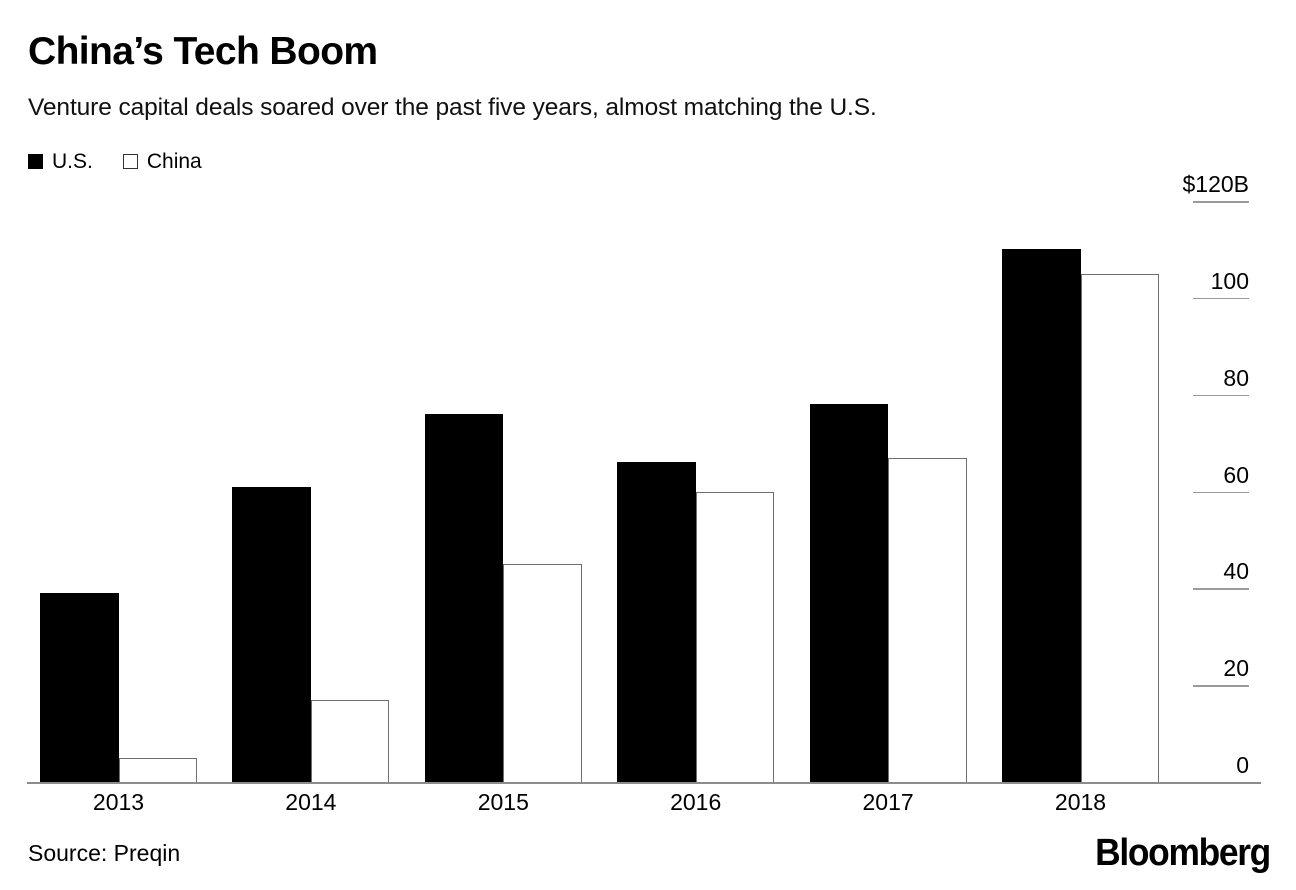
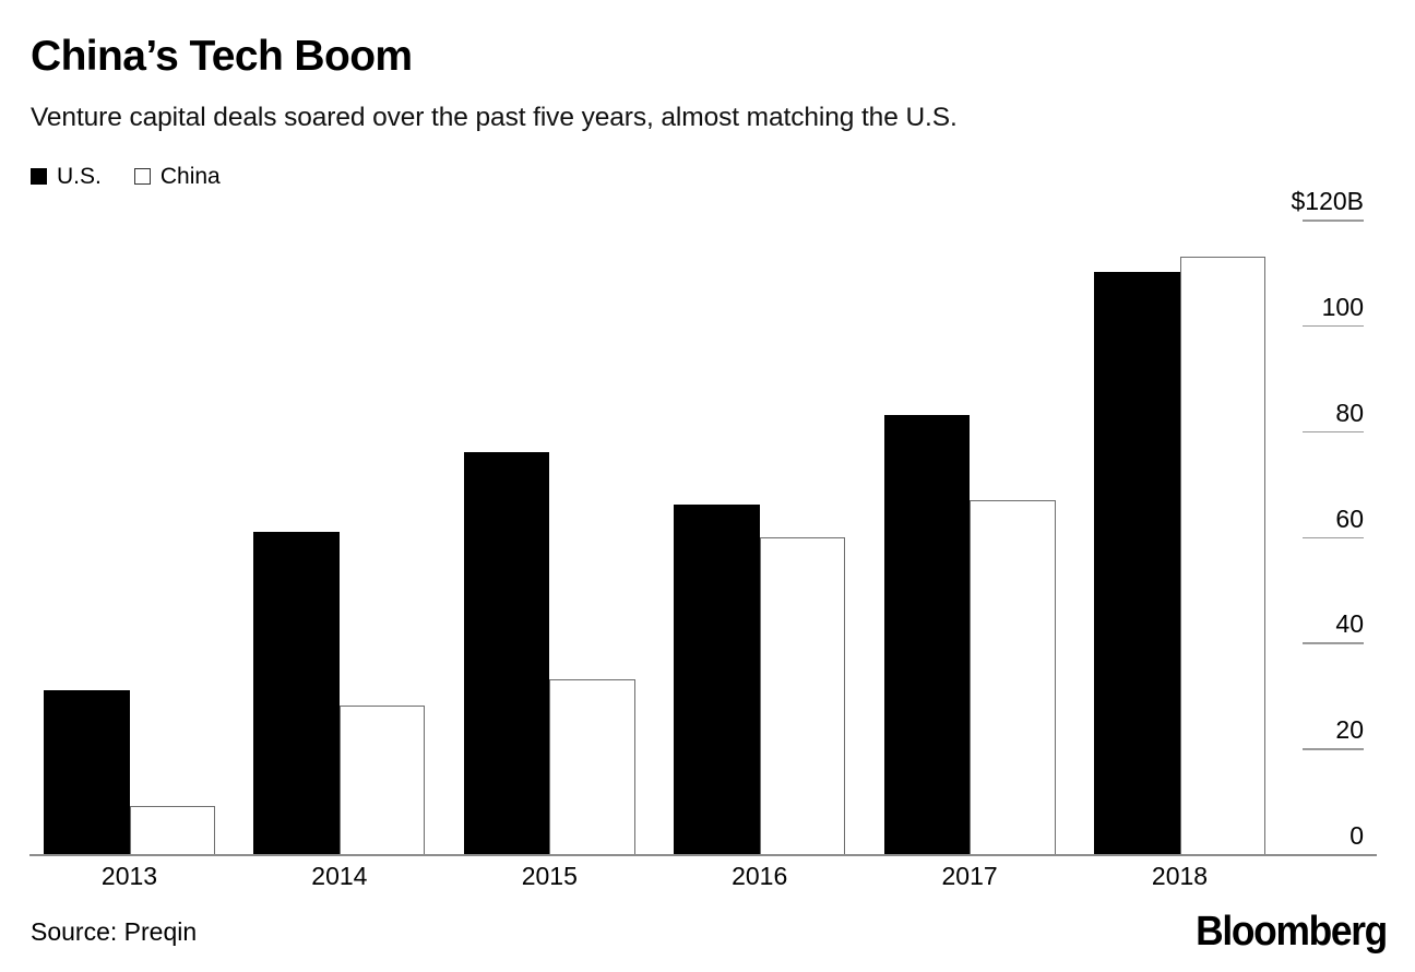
U.S./2013: $39B -> $31B
China/2013: $5B -> $9B
China/2014: $17B -> $28B
China/2015: $45B -> $33B
U.S./2017: $78B -> $83B
China/2018: $105B -> $113B
